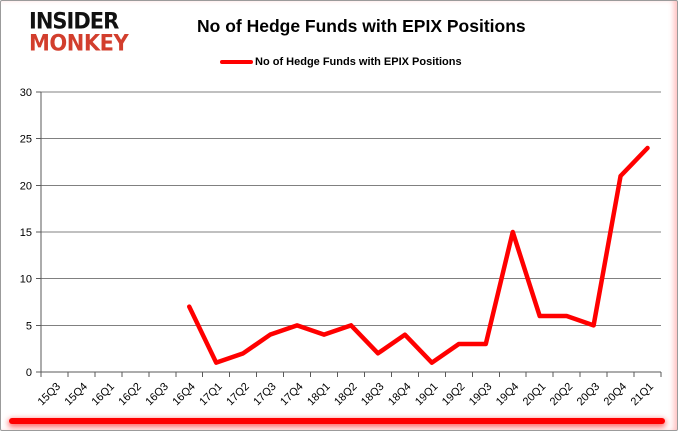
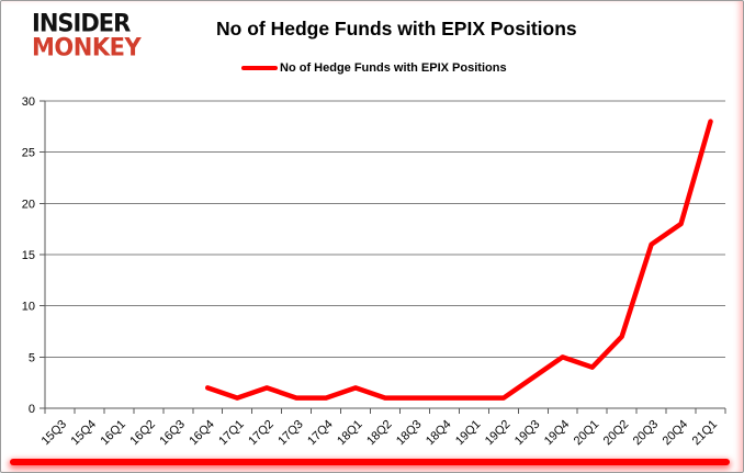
16Q4: 7 -> 2
17Q3: 4 -> 1
17Q4: 5 -> 1
18Q1: 4 -> 2
18Q2: 5 -> 1
18Q3: 2 -> 1
18Q4: 4 -> 1
19Q2: 3 -> 1
19Q4: 15 -> 5
20Q1: 6 -> 4
20Q2: 6 -> 7
20Q3: 5 -> 16
20Q4: 21 -> 18
21Q1: 24 -> 28
